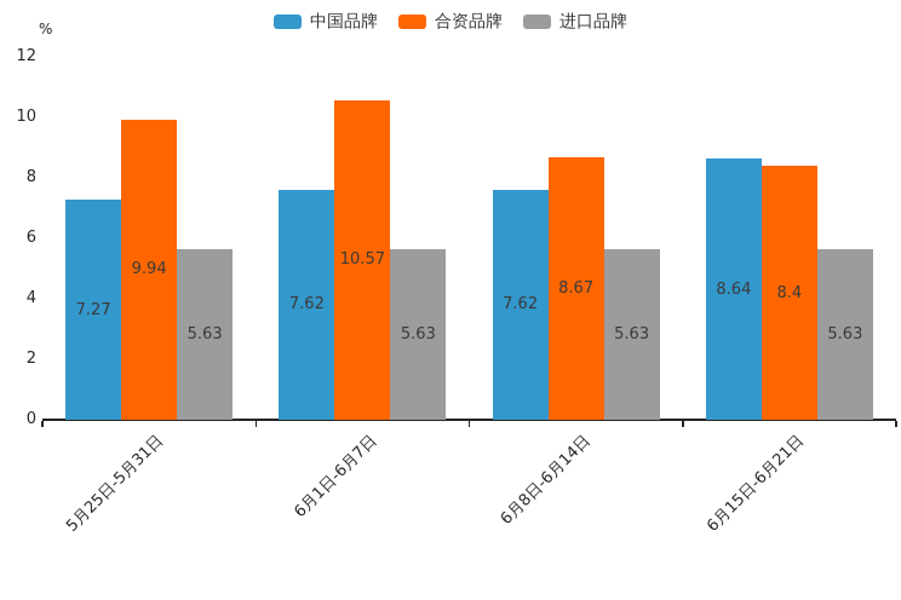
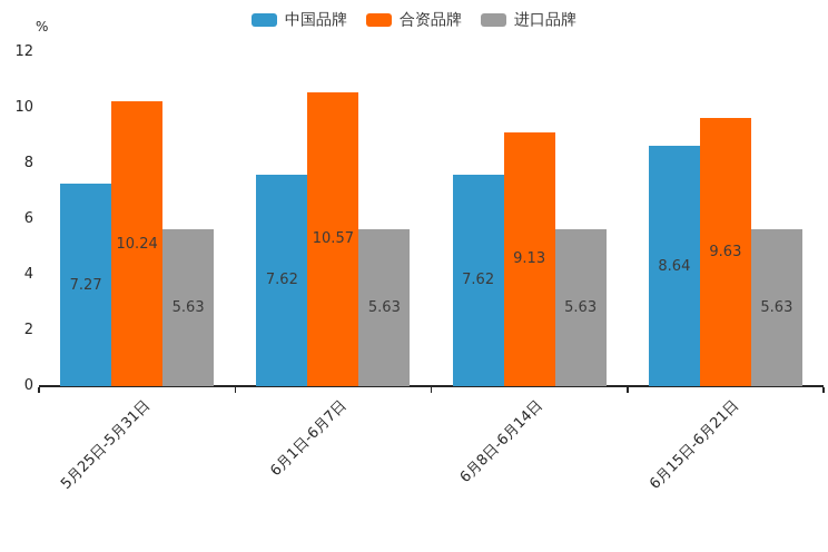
合资品牌/5月25日-5月31日: 9.94 -> 10.24
合资品牌/6月8日-6月14日: 8.67 -> 9.13
合资品牌/6月15日-6月21日: 8.4 -> 9.63
